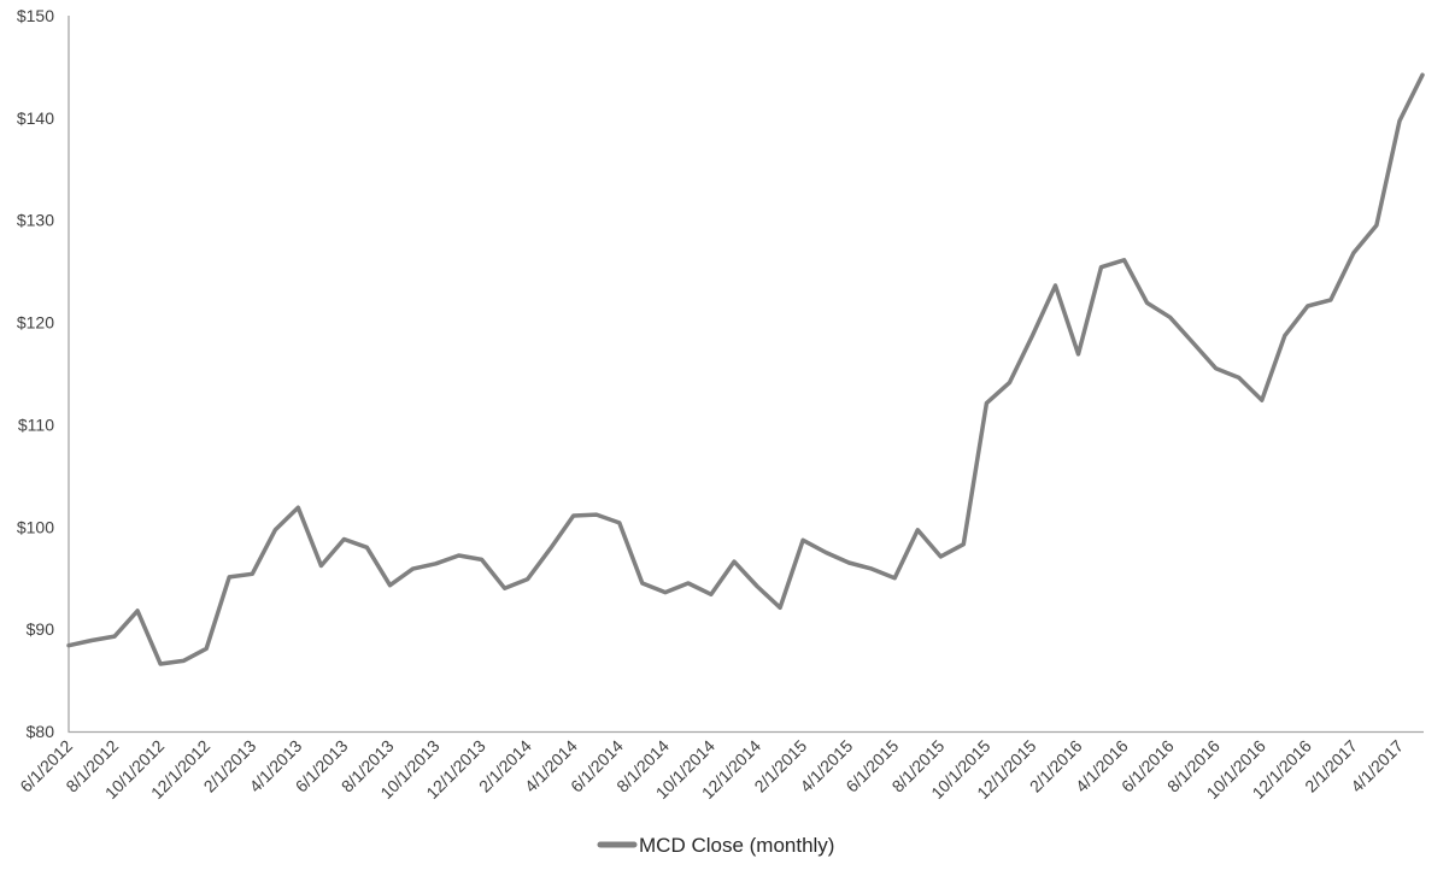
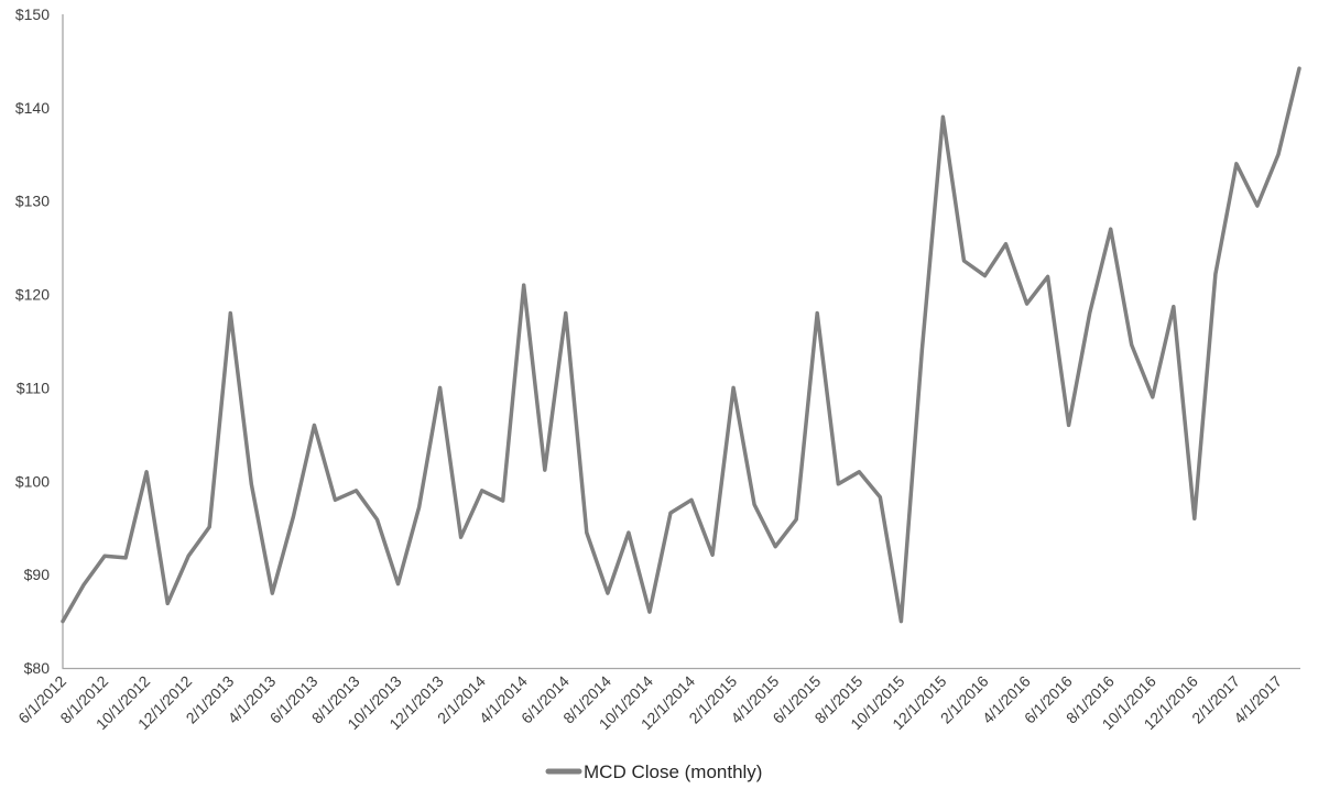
6/1/2012: $88 -> $85
8/1/2012: $89 -> $92
10/1/2012: $87 -> $101
12/1/2012: $88 -> $92
2/1/2013: $95 -> $118
4/1/2013: $102 -> $88
6/1/2013: $99 -> $106
8/1/2013: $94 -> $99
10/1/2013: $96 -> $89
12/1/2013: $97 -> $110
2/1/2014: $95 -> $99
4/1/2014: $101 -> $121
6/1/2014: $100 -> $118
8/1/2014: $94 -> $88
10/1/2014: $93 -> $86
12/1/2014: $94 -> $98
2/1/2015: $99 -> $110
4/1/2015: $96 -> $93
6/1/2015: $95 -> $118
8/1/2015: $97 -> $101
10/1/2015: $112 -> $85
12/1/2015: $119 -> $139
2/1/2016: $117 -> $122
4/1/2016: $126 -> $119
6/1/2016: $120 -> $106
8/1/2016: $116 -> $127
10/1/2016: $112 -> $109
12/1/2016: $122 -> $96
2/1/2017: $127 -> $134
4/1/2017: $140 -> $135
